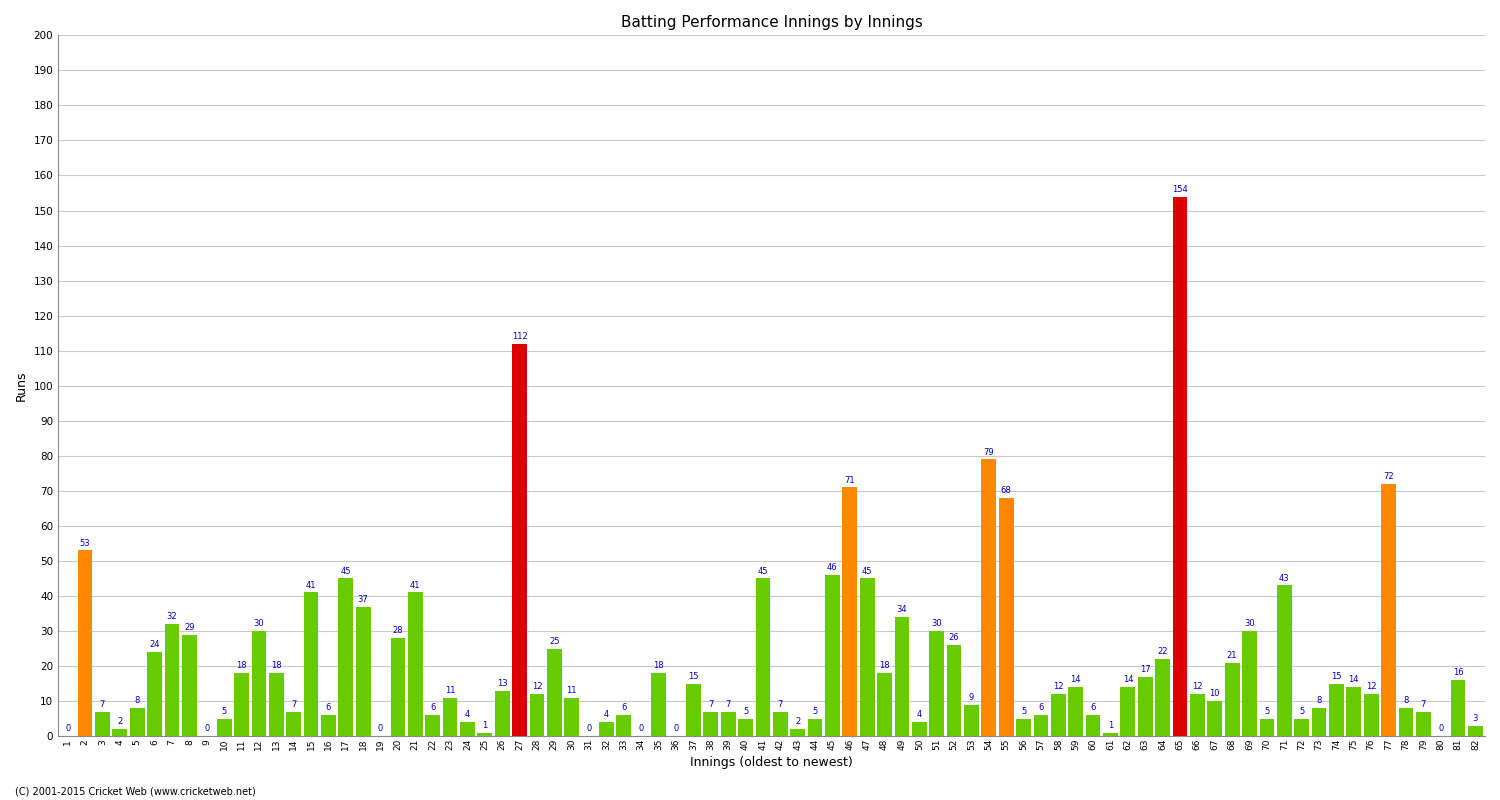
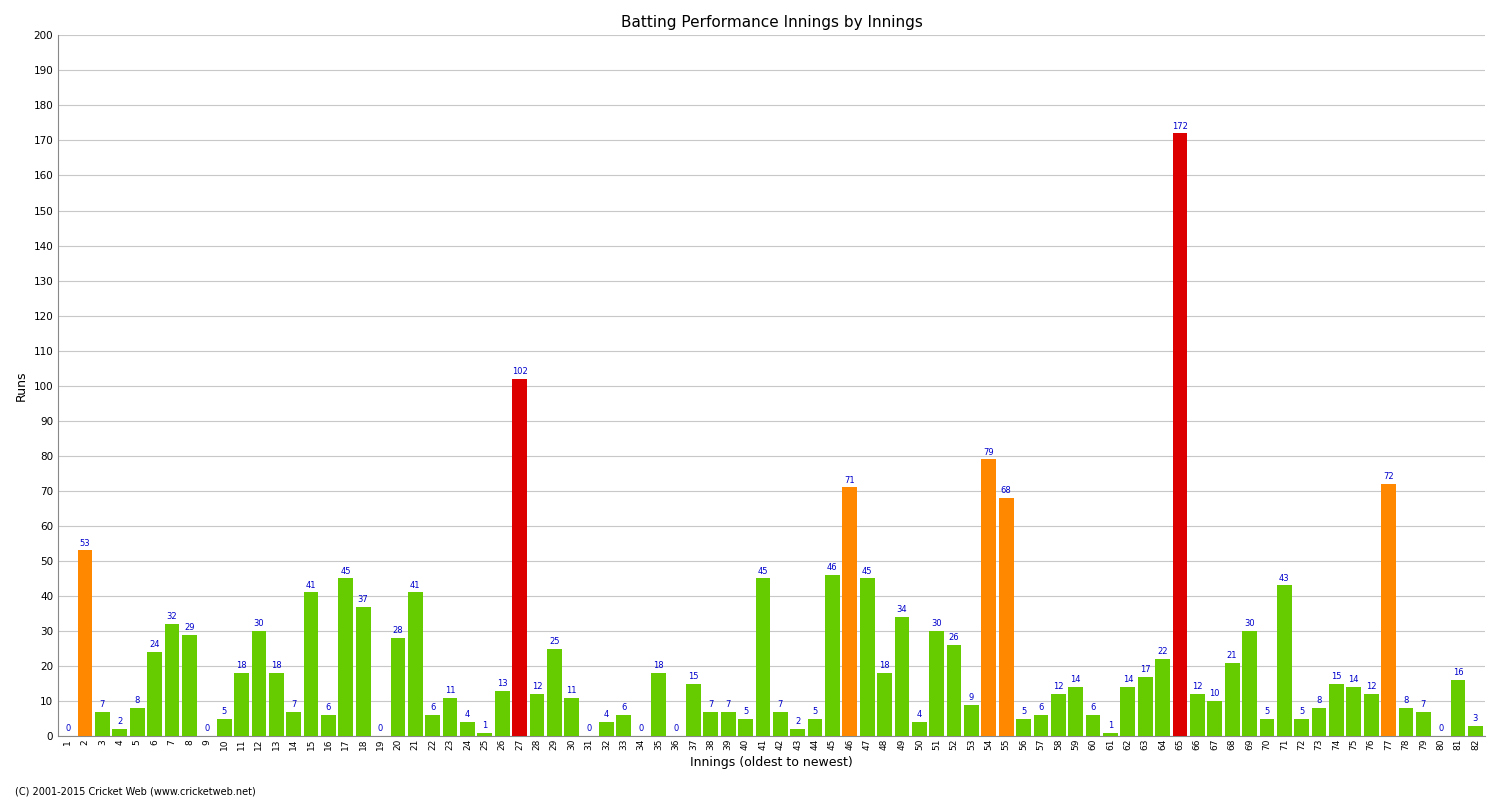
27: 112 -> 102
65: 154 -> 172
